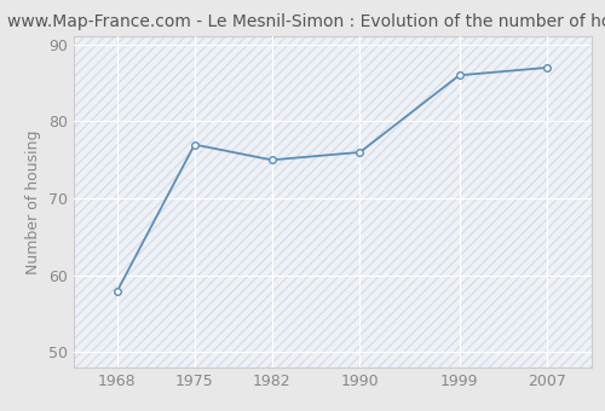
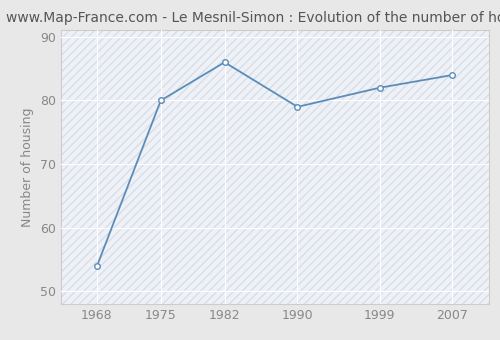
1968: 58 -> 54
1975: 77 -> 80
1982: 75 -> 86
1990: 76 -> 79
1999: 86 -> 82
2007: 87 -> 84
